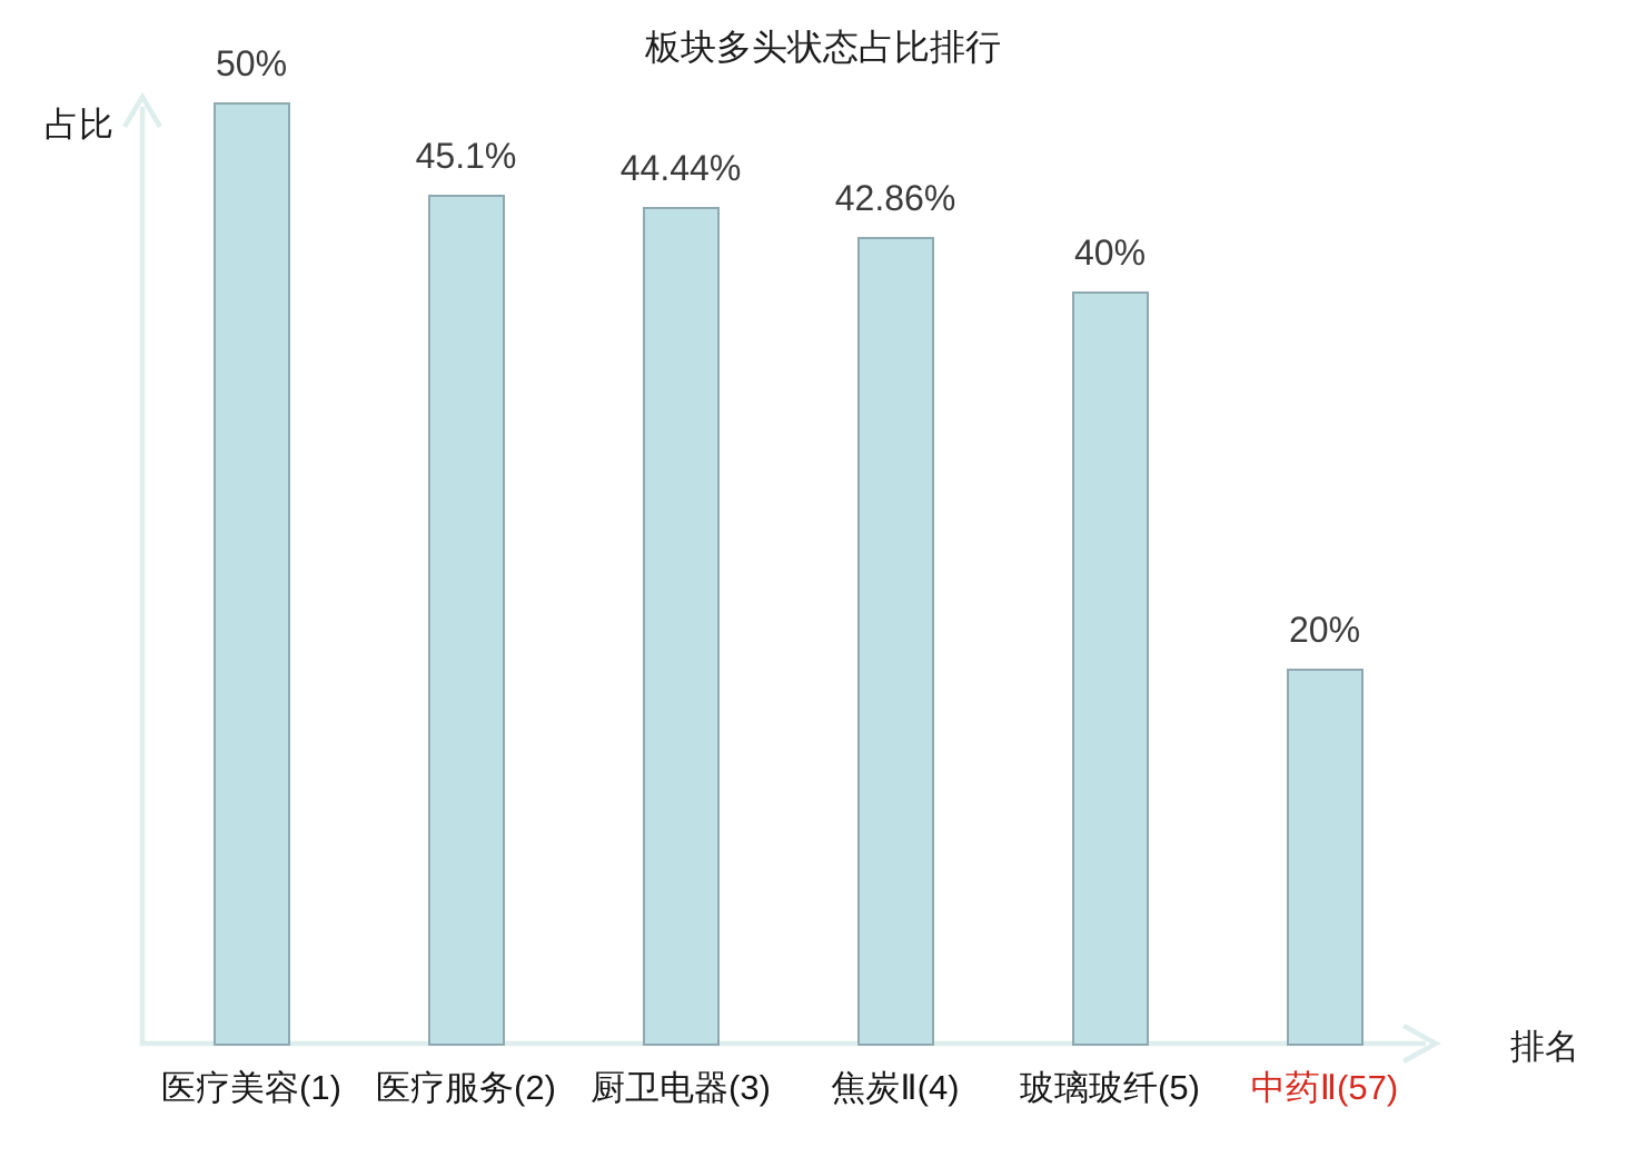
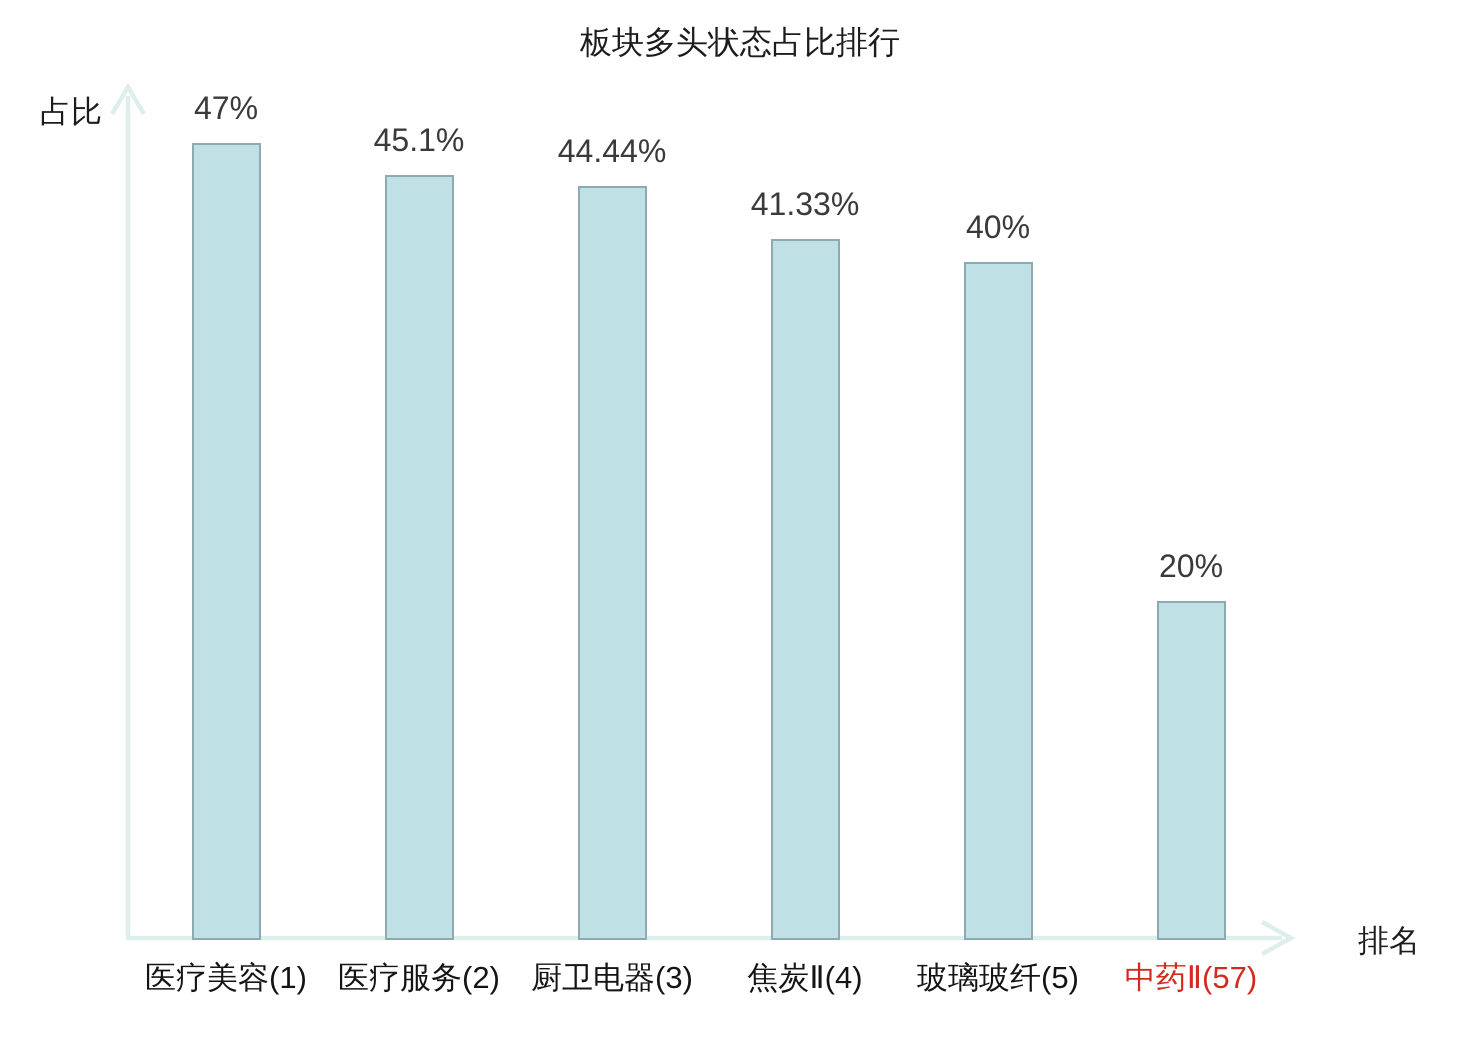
医疗美容(1): 50% -> 47%
焦炭Ⅱ(4): 42.86% -> 41.33%
